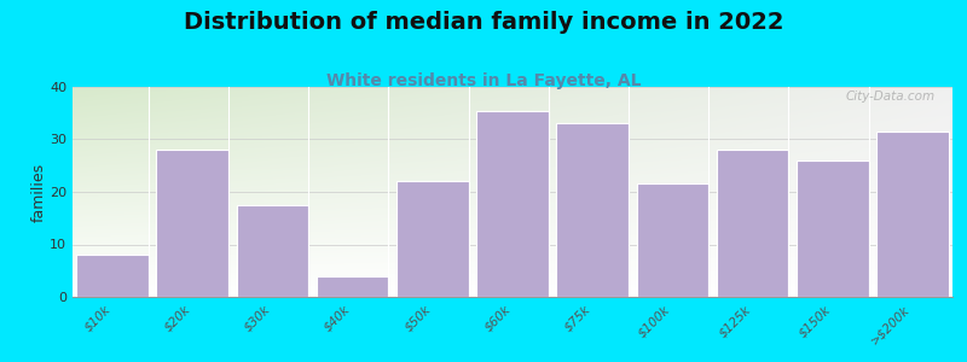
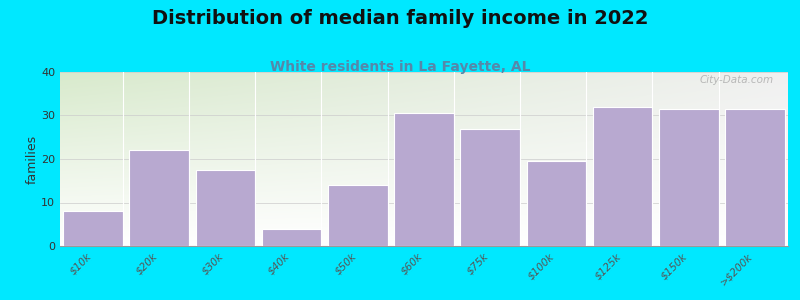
$20k: 28.0 -> 22.0
$50k: 22.0 -> 14.0
$60k: 35.5 -> 30.5
$75k: 33.0 -> 27.0
$100k: 21.5 -> 19.5
$125k: 28.0 -> 32.0
$150k: 26.0 -> 31.5
